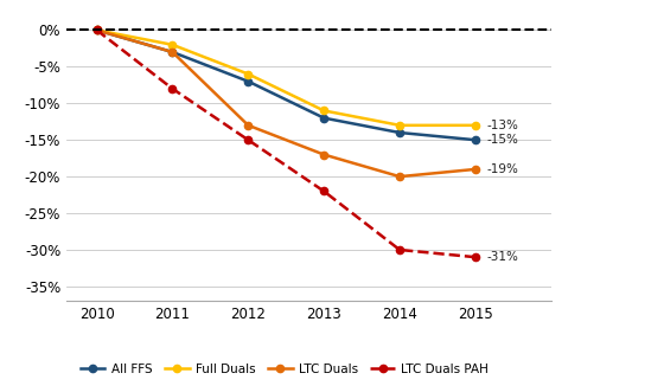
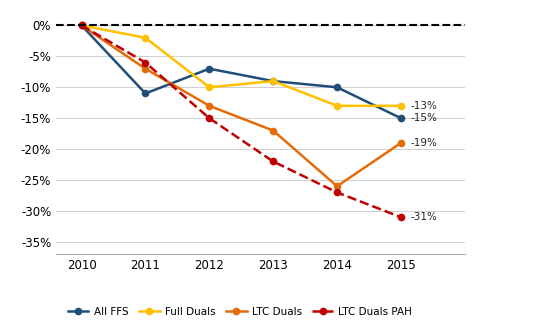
All FFS/2011: -3% -> -11%
LTC Duals/2011: -3% -> -7%
LTC Duals PAH/2011: -8% -> -6%
Full Duals/2012: -6% -> -10%
All FFS/2013: -12% -> -9%
Full Duals/2013: -11% -> -9%
All FFS/2014: -14% -> -10%
LTC Duals/2014: -20% -> -26%
LTC Duals PAH/2014: -30% -> -27%
